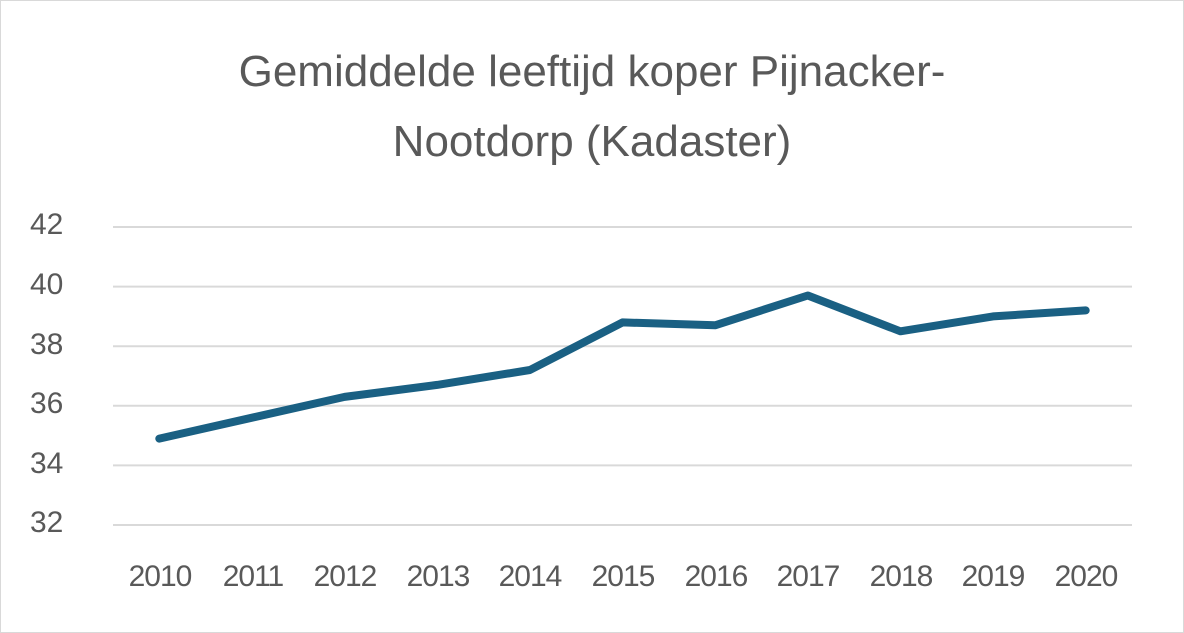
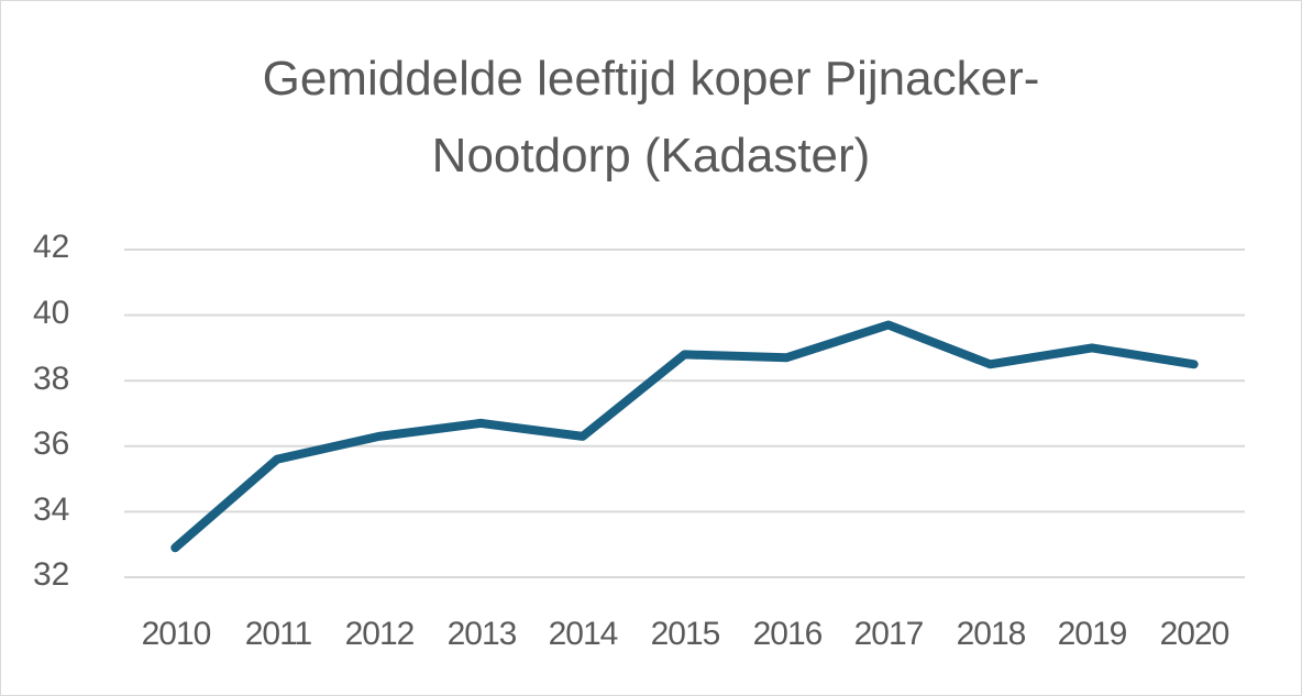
2010: 34.9 -> 32.9
2014: 37.2 -> 36.3
2020: 39.2 -> 38.5
